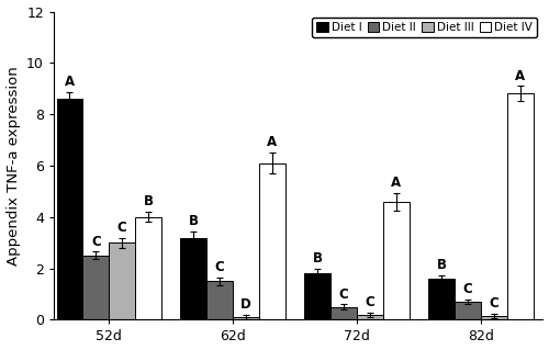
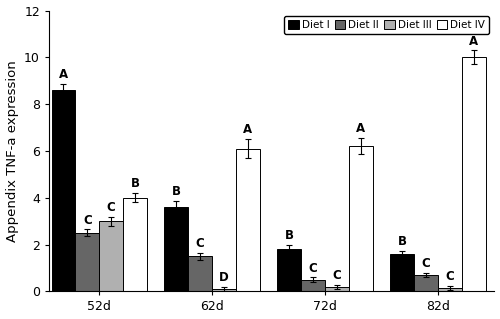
Diet I/62d: 3.2 -> 3.6
Diet IV/72d: 4.6 -> 6.2
Diet IV/82d: 8.8 -> 10.0
